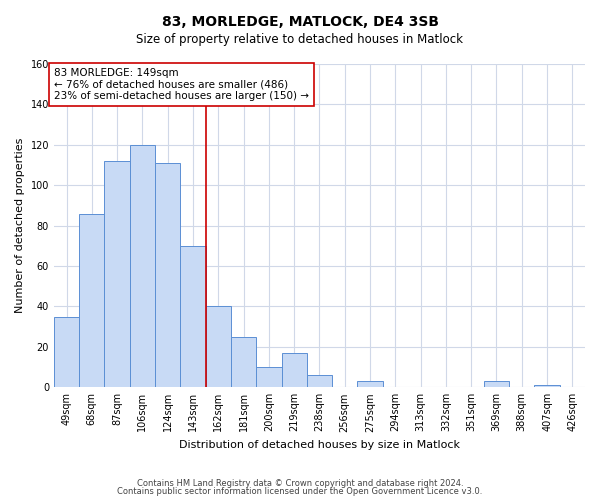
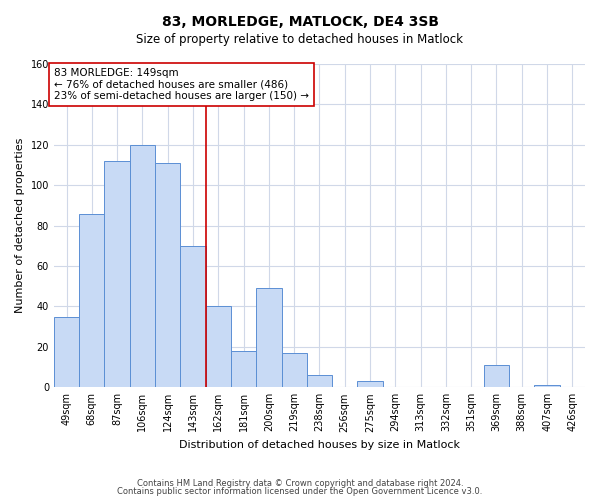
181sqm: 25 -> 18
200sqm: 10 -> 49
369sqm: 3 -> 11
